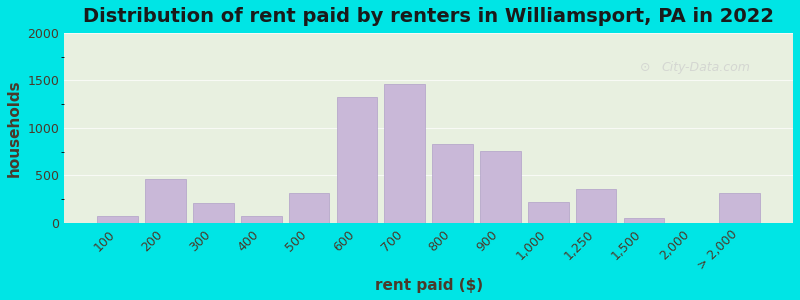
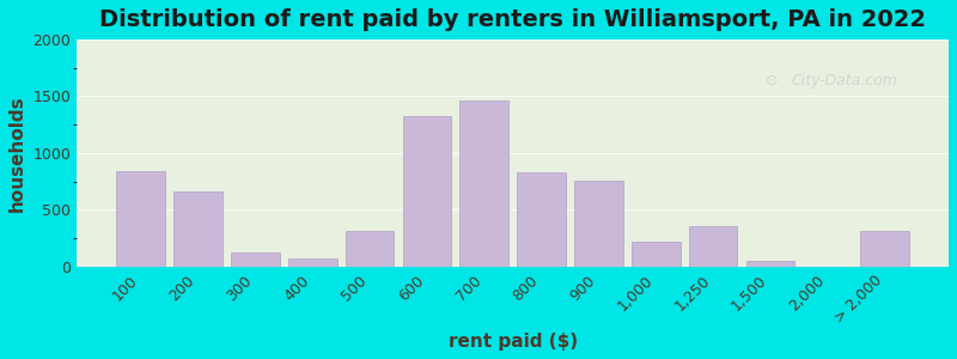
100: 80 -> 840
200: 460 -> 660
300: 210 -> 120
